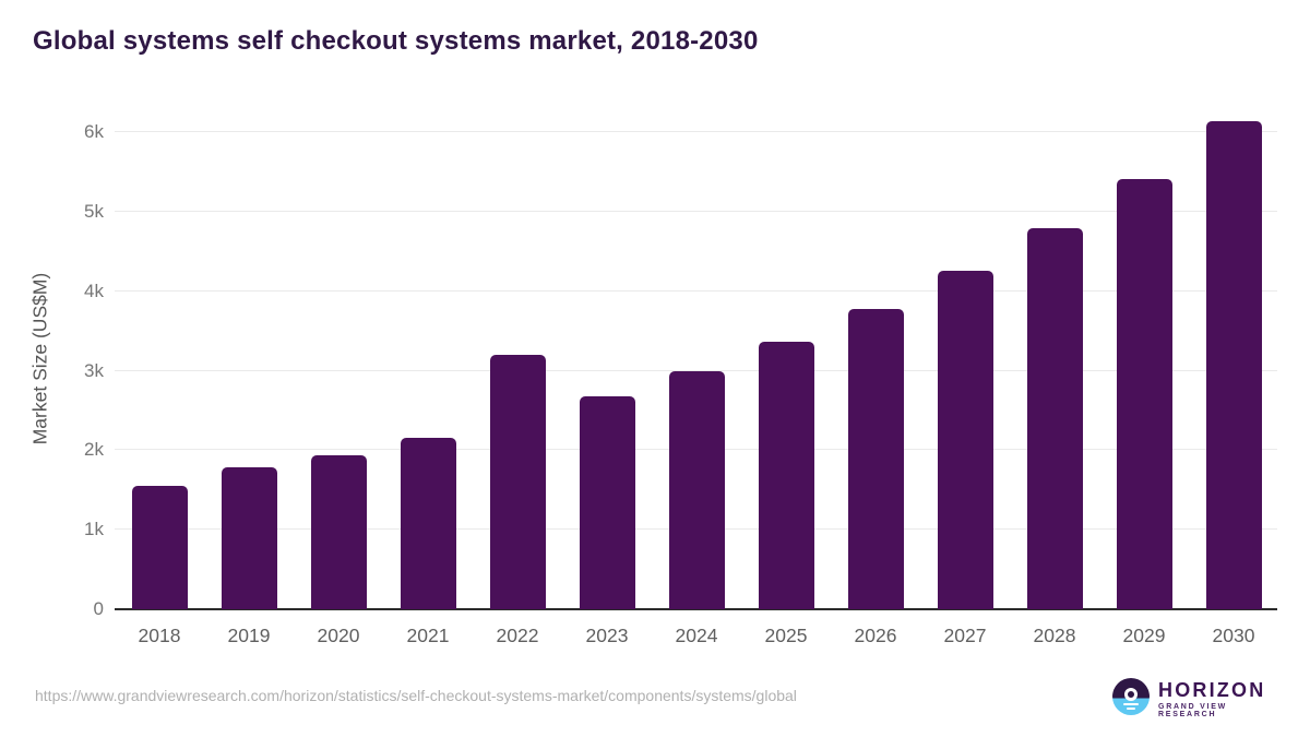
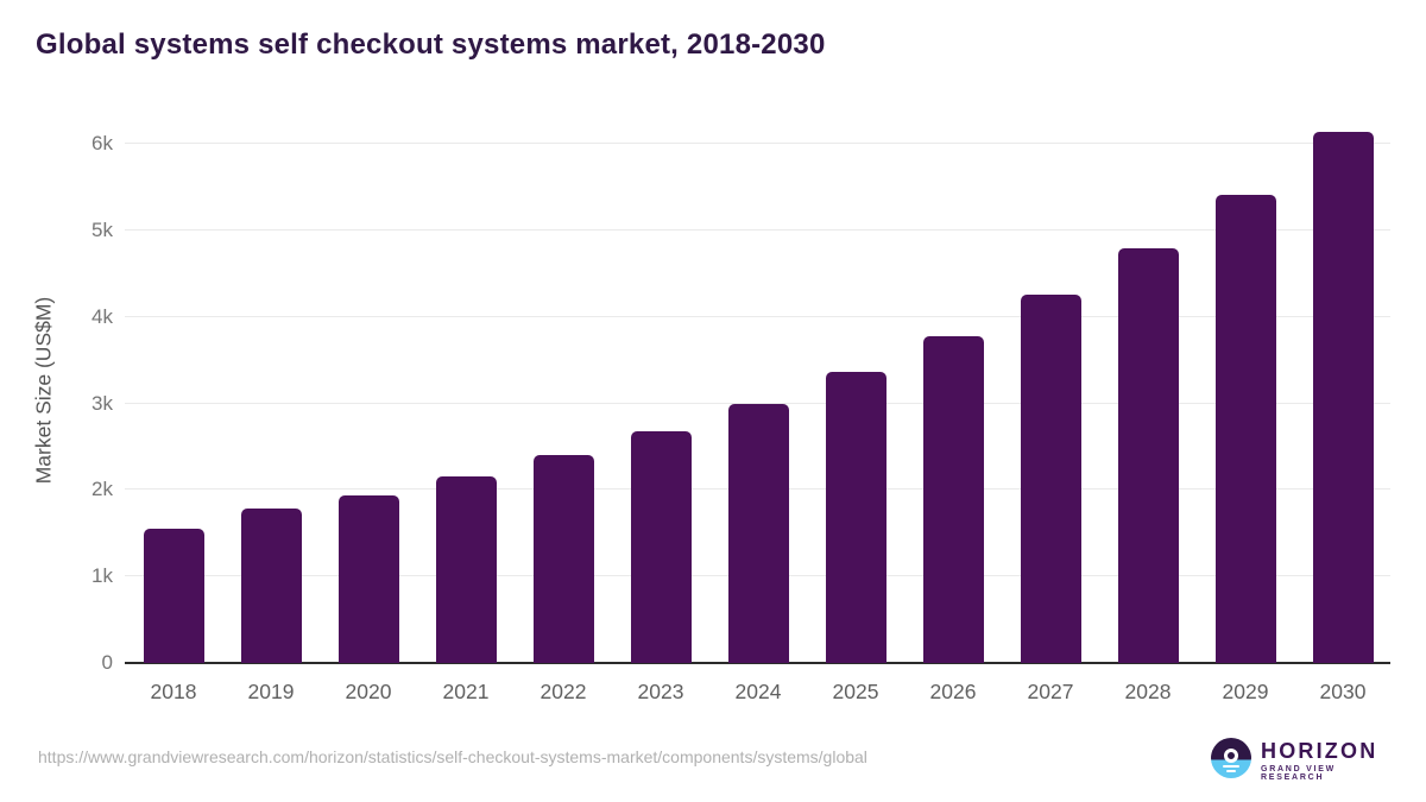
2022: 3.2k -> 2.4k
